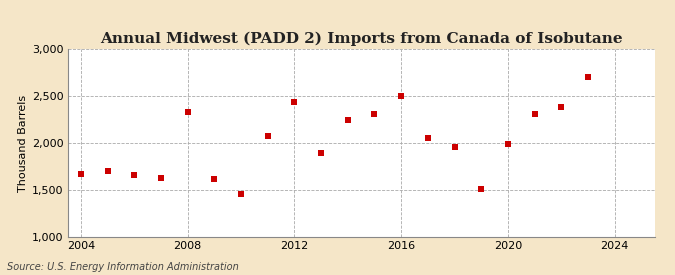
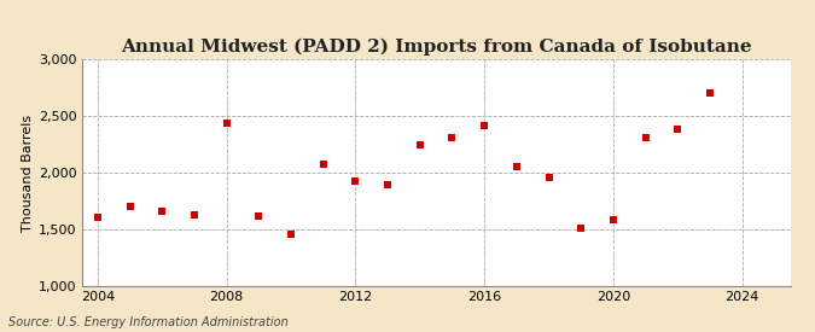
2004: 1,670 -> 1,600
2008: 2,330 -> 2,440
2012: 2,440 -> 1,920
2016: 2,500 -> 2,420
2020: 1,990 -> 1,580
